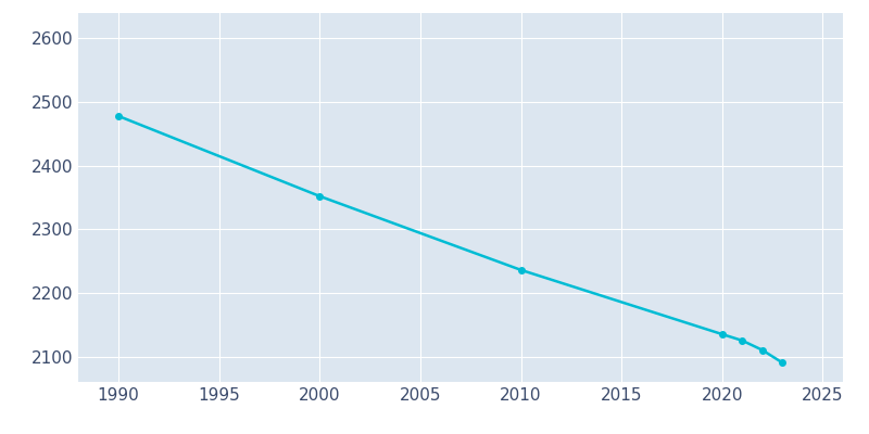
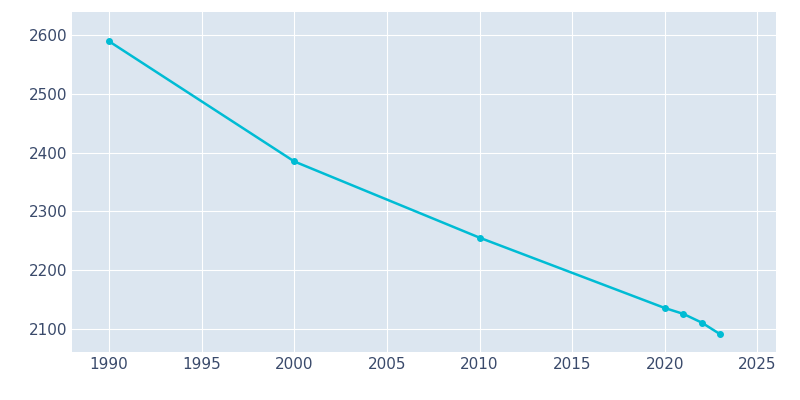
1990: 2478 -> 2590
2000: 2352 -> 2385
2010: 2236 -> 2255
